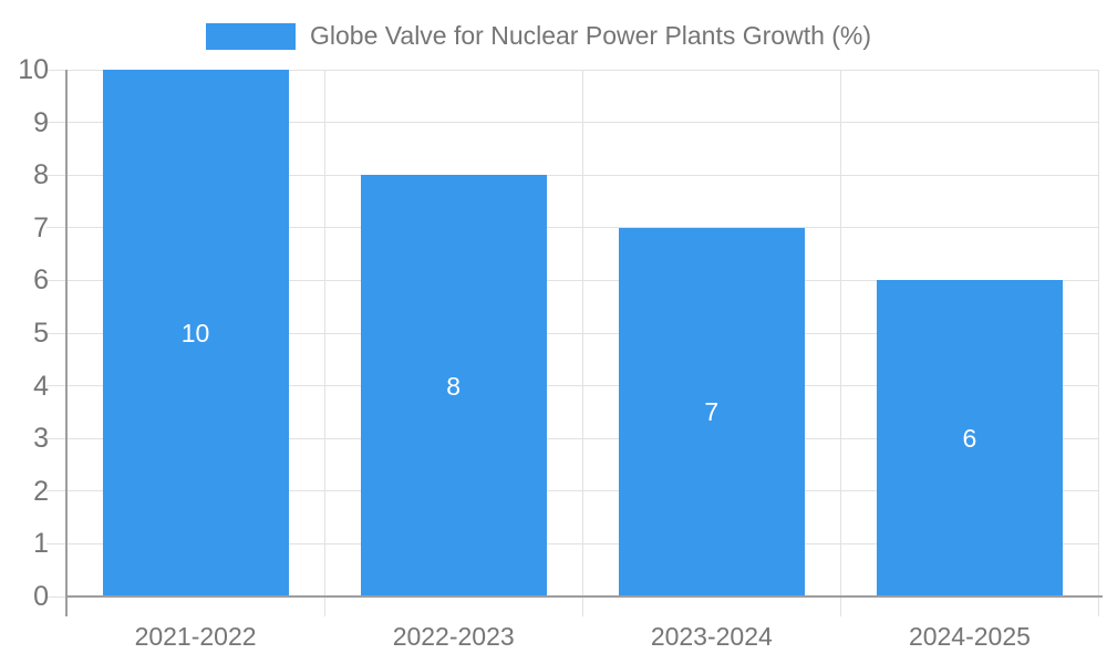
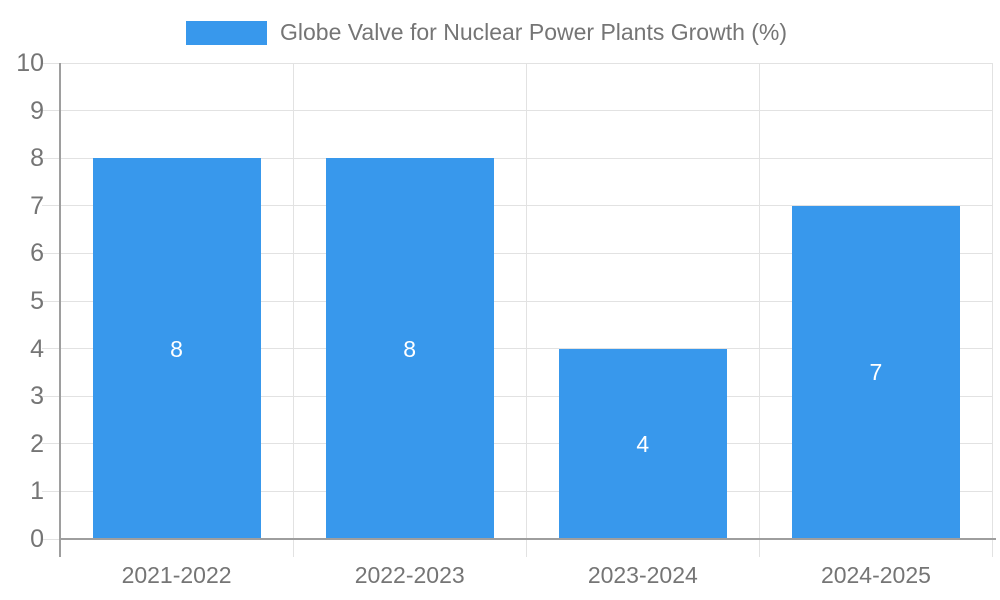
2021-2022: 10 -> 8
2023-2024: 7 -> 4
2024-2025: 6 -> 7
